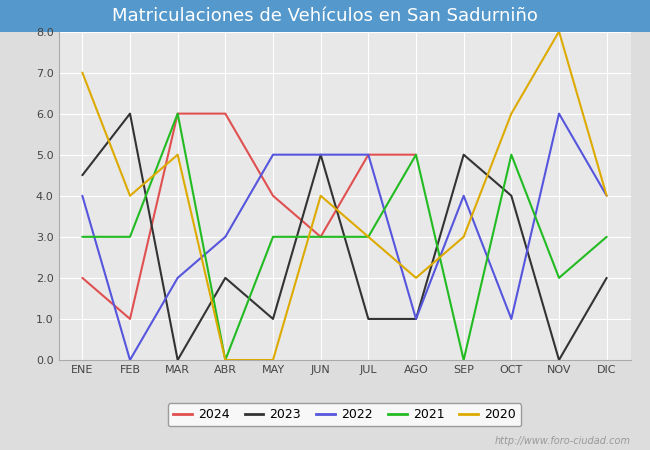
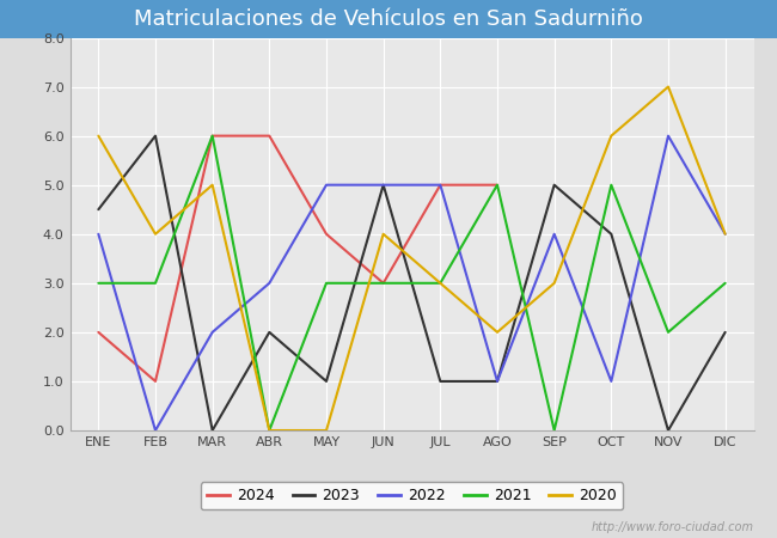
2020/ENE: 7 -> 6
2020/NOV: 8 -> 7
